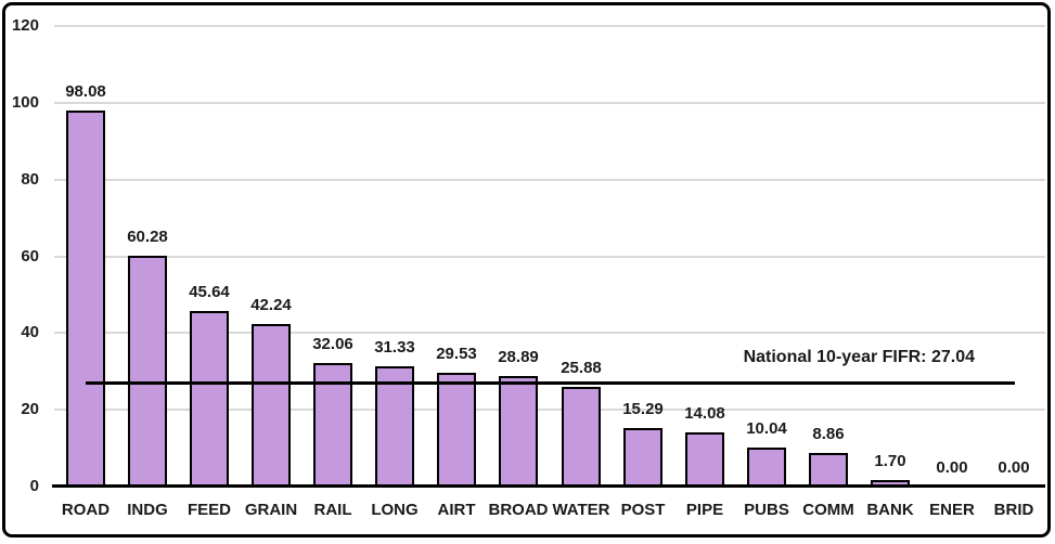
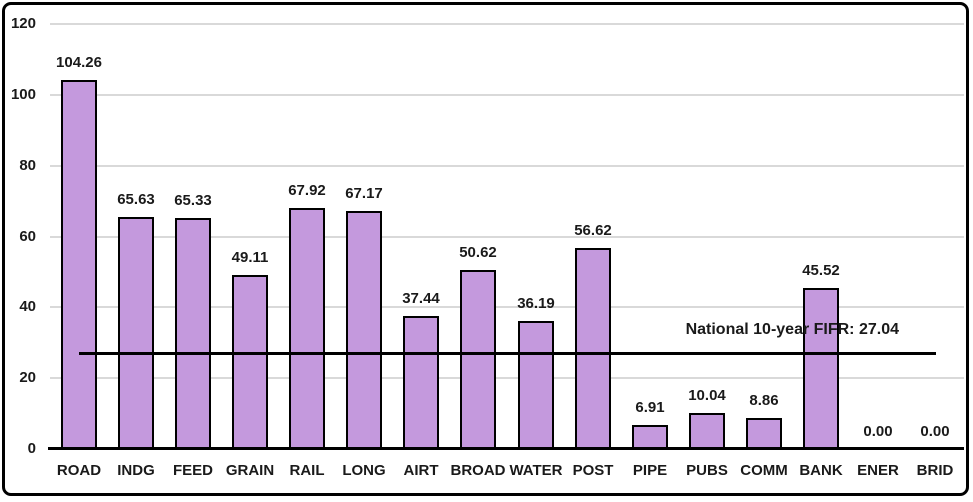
ROAD: 98.08 -> 104.26
INDG: 60.28 -> 65.63
FEED: 45.64 -> 65.33
GRAIN: 42.24 -> 49.11
RAIL: 32.06 -> 67.92
LONG: 31.33 -> 67.17
AIRT: 29.53 -> 37.44
BROAD: 28.89 -> 50.62
WATER: 25.88 -> 36.19
POST: 15.29 -> 56.62
PIPE: 14.08 -> 6.91
BANK: 1.70 -> 45.52
